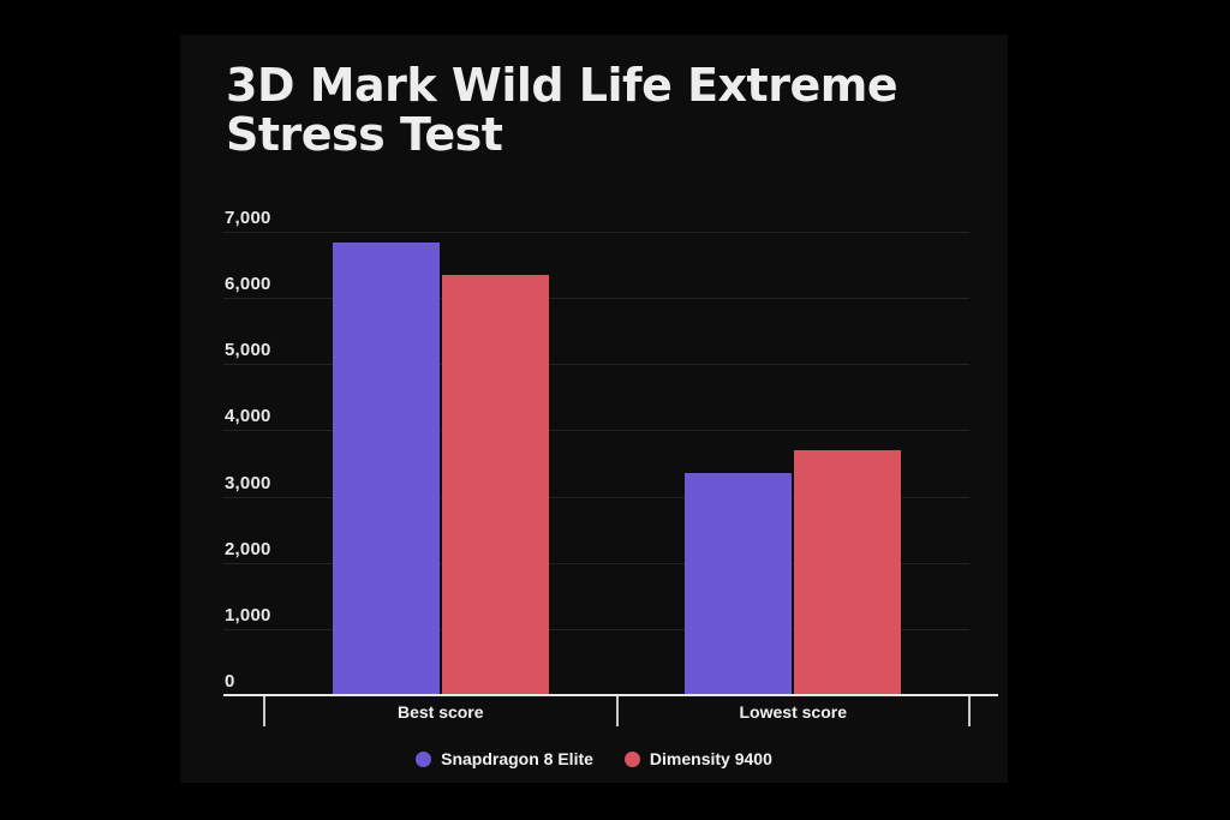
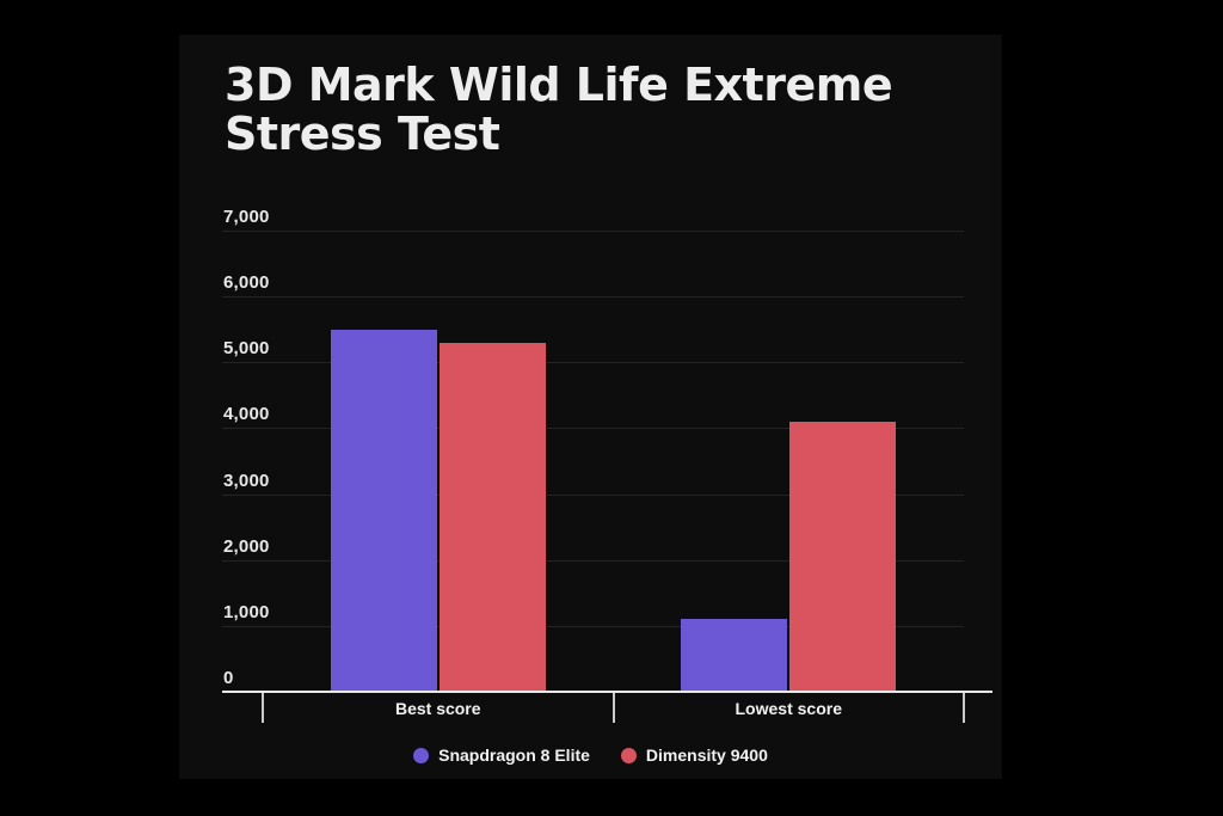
Snapdragon 8 Elite/Best score: 6800 -> 5500
Dimensity 9400/Best score: 6300 -> 5300
Snapdragon 8 Elite/Lowest score: 3400 -> 1100
Dimensity 9400/Lowest score: 3700 -> 4100
